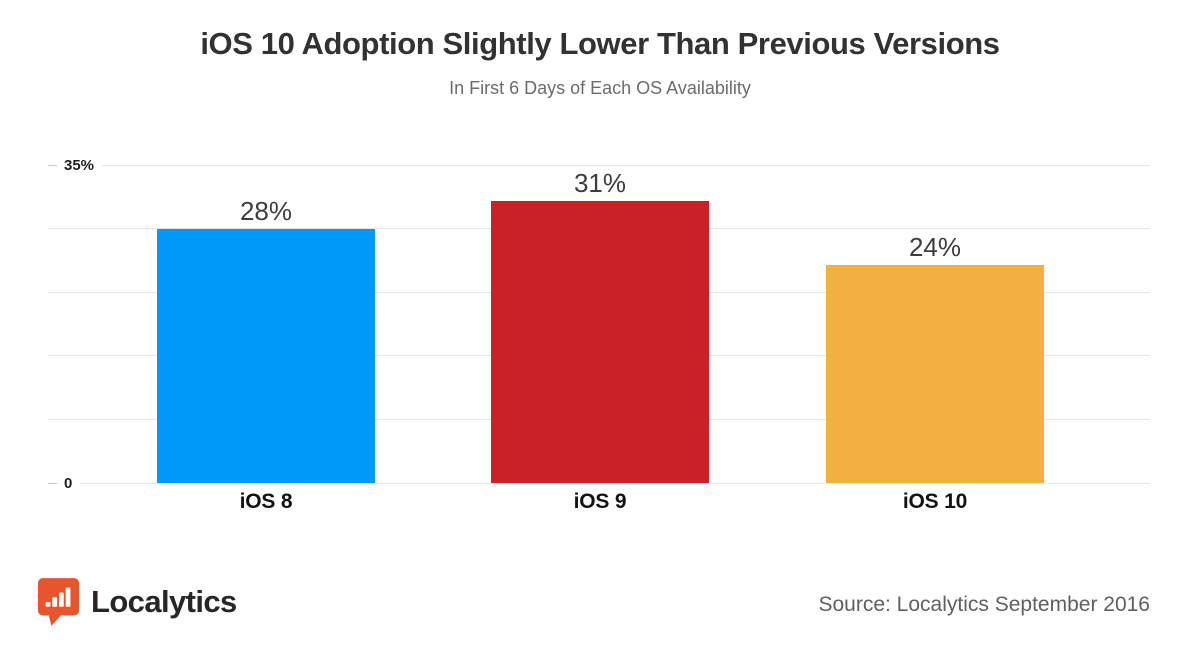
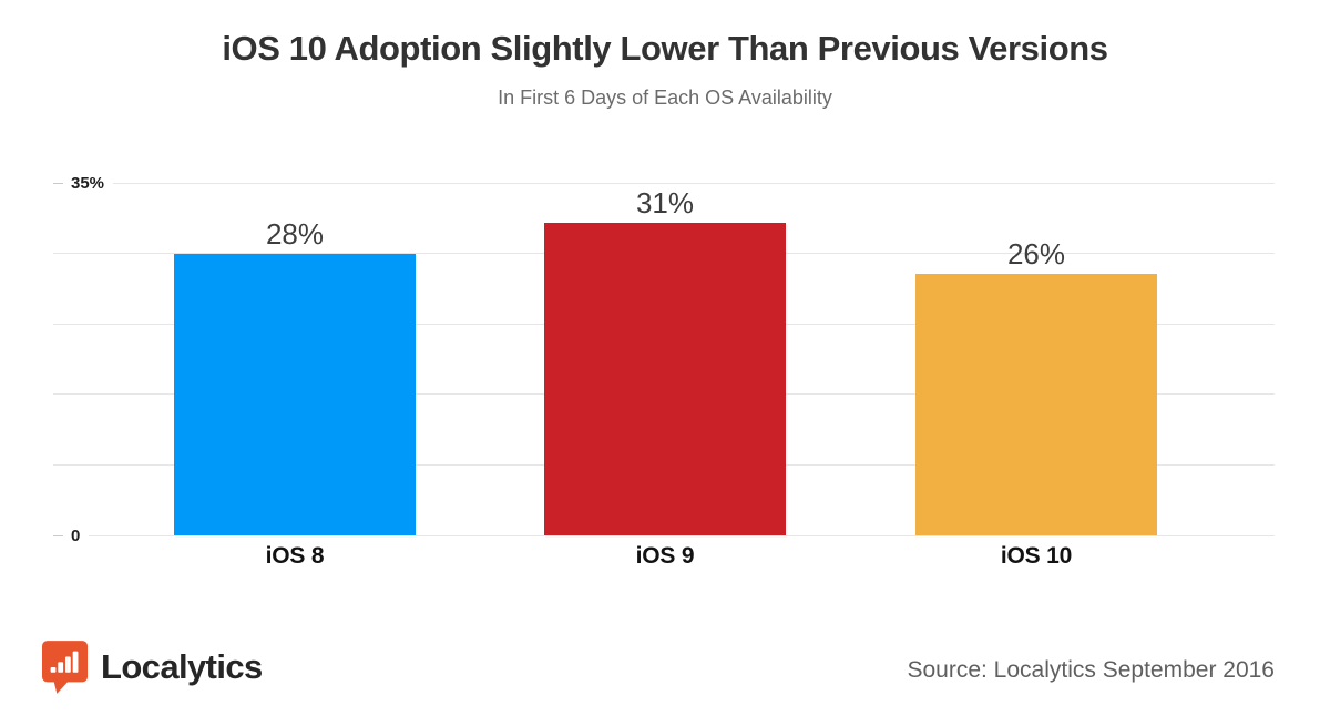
iOS 10: 24% -> 26%
